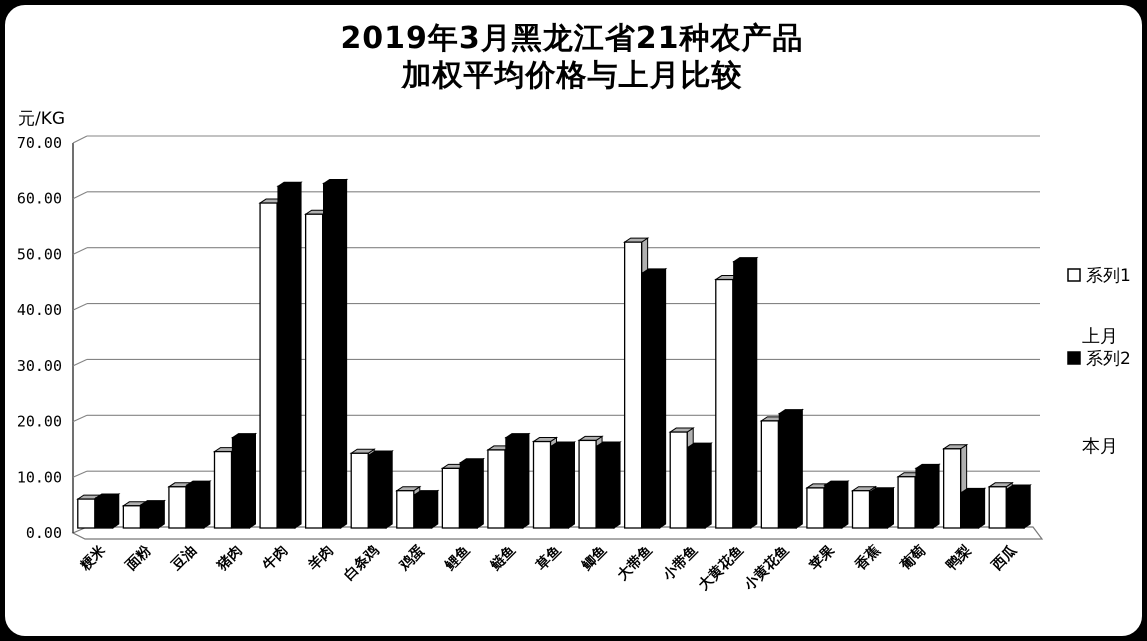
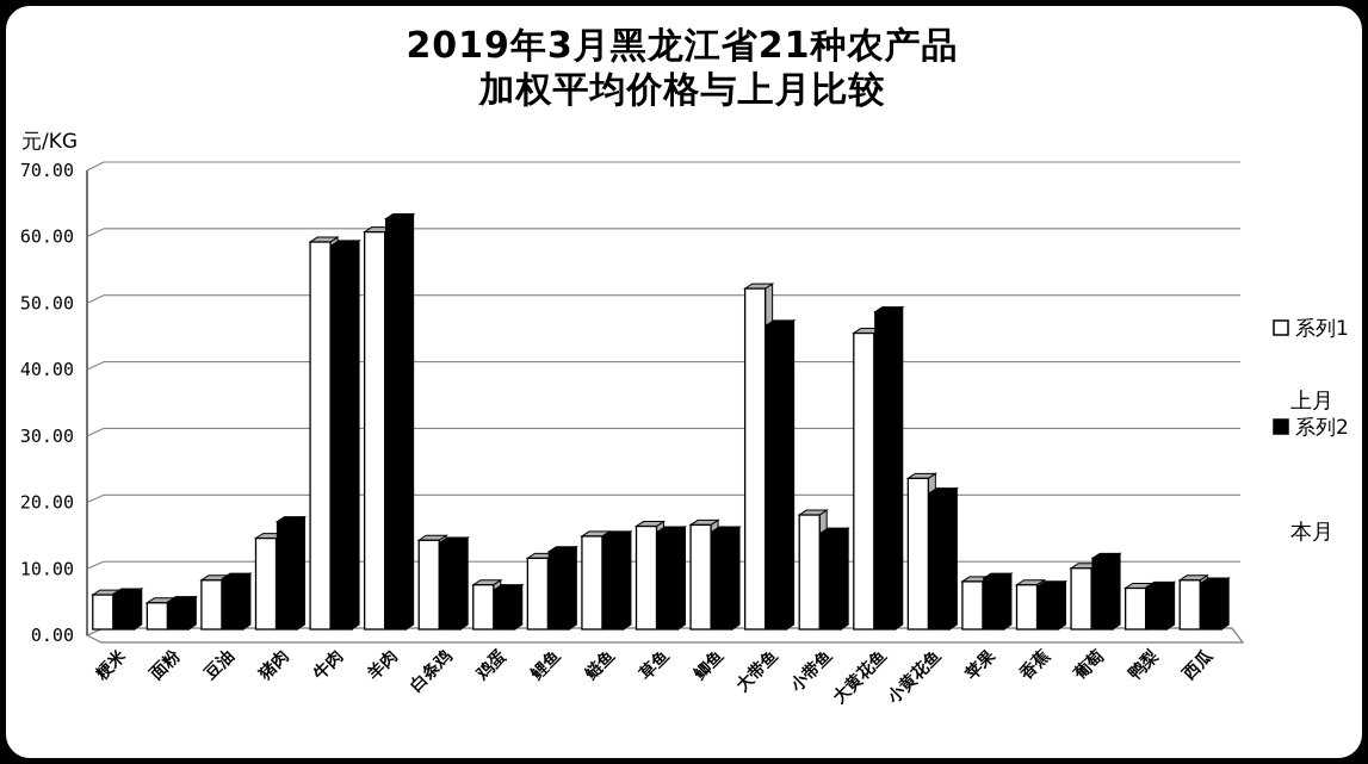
系列2/牛肉: 61 -> 58
系列1/羊肉: 56 -> 60
系列2/鲢鱼: 16 -> 14
系列1/小黄花鱼: 19 -> 22
系列1/鸭梨: 14 -> 6
